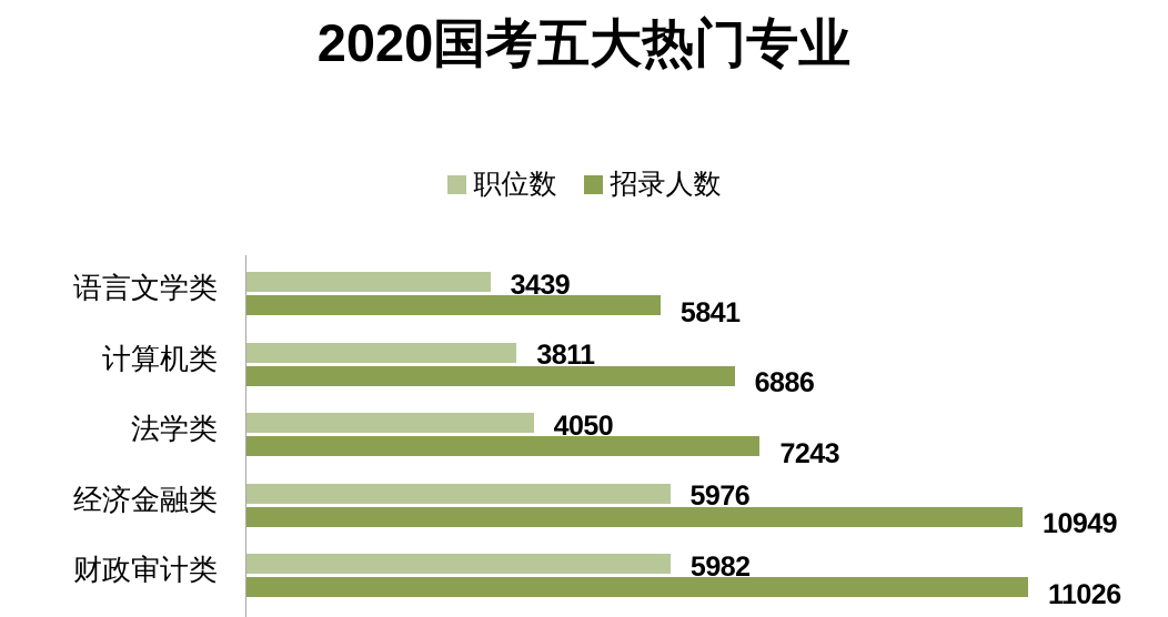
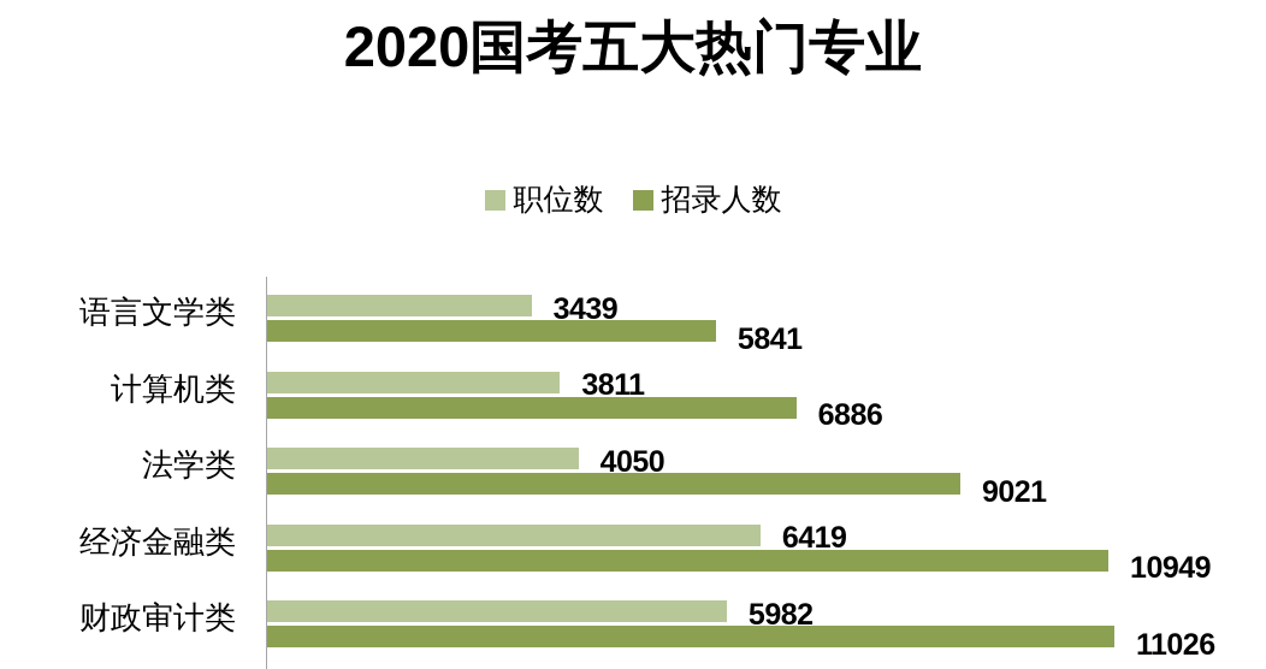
招录人数/法学类: 7243 -> 9021
职位数/经济金融类: 5976 -> 6419
